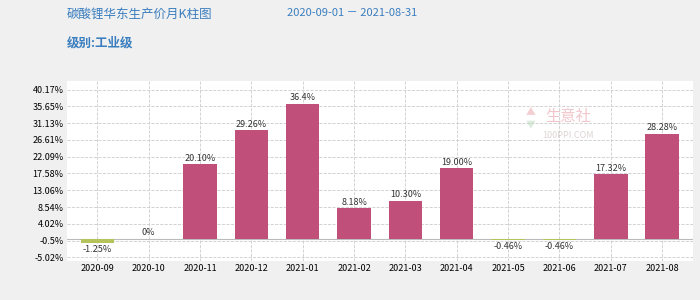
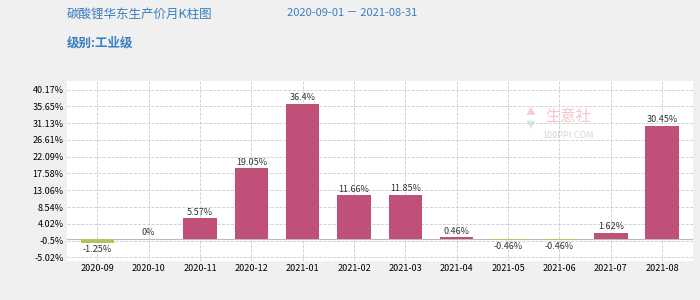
2020-11: 20.10% -> 5.57%
2020-12: 29.26% -> 19.05%
2021-02: 8.18% -> 11.66%
2021-03: 10.30% -> 11.85%
2021-04: 19.00% -> 0.46%
2021-07: 17.32% -> 1.62%
2021-08: 28.28% -> 30.45%
